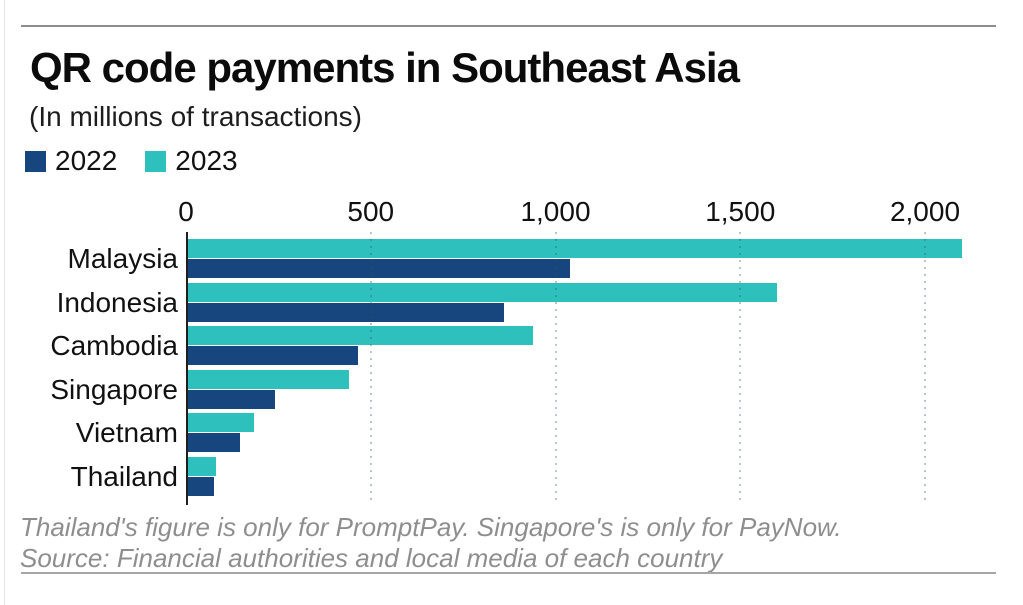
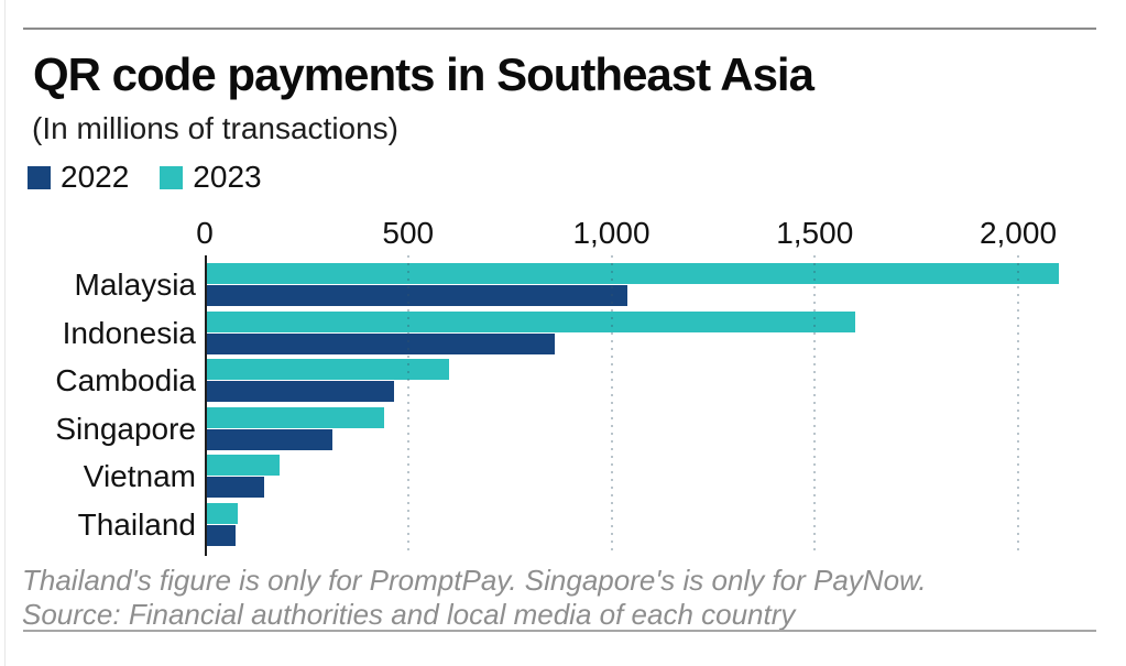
2023/Cambodia: 940 -> 600
2022/Singapore: 240 -> 320
